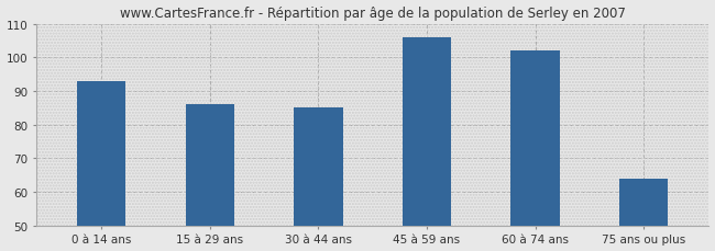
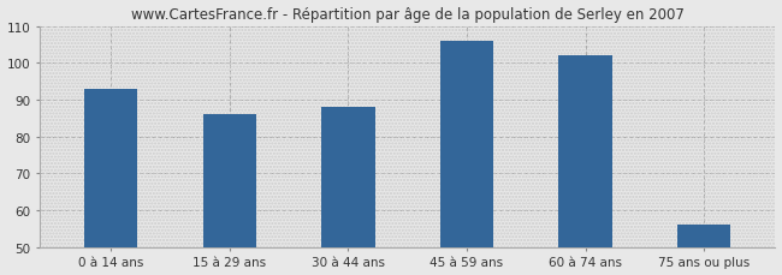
30 à 44 ans: 85 -> 88
75 ans ou plus: 64 -> 56
